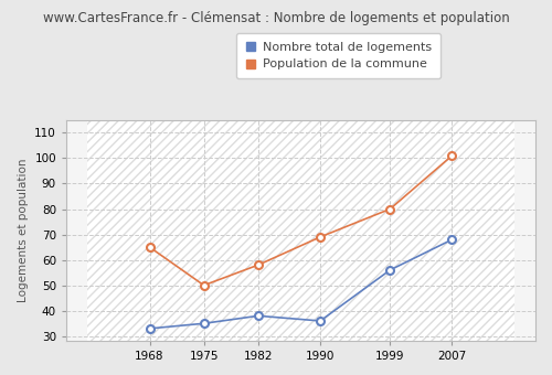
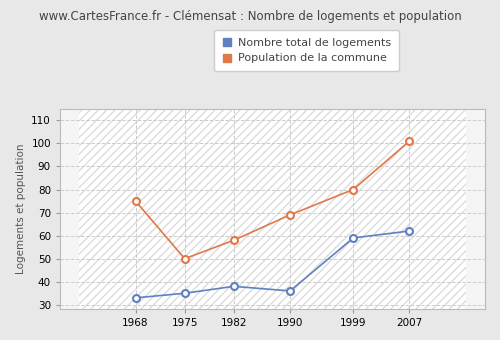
Population de la commune/1968: 65 -> 75
Nombre total de logements/1999: 56 -> 59
Nombre total de logements/2007: 68 -> 62
